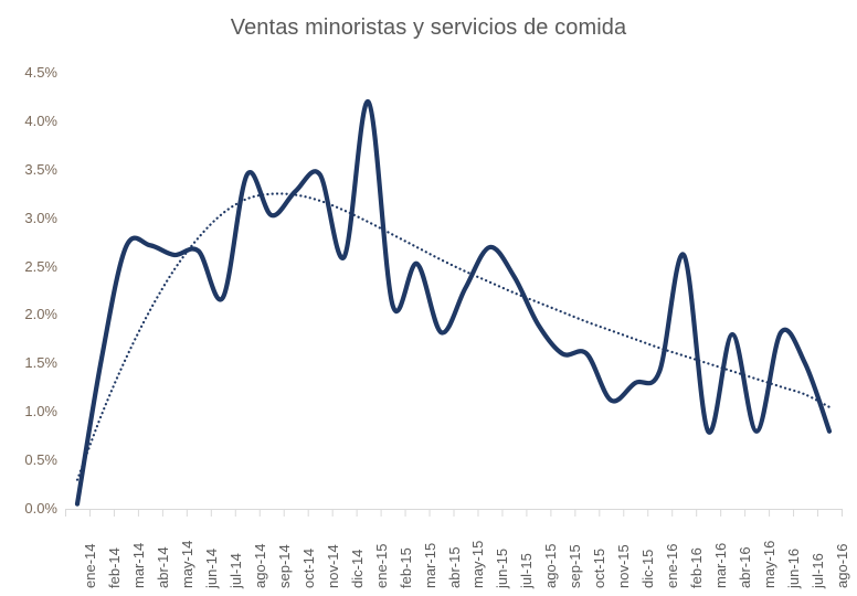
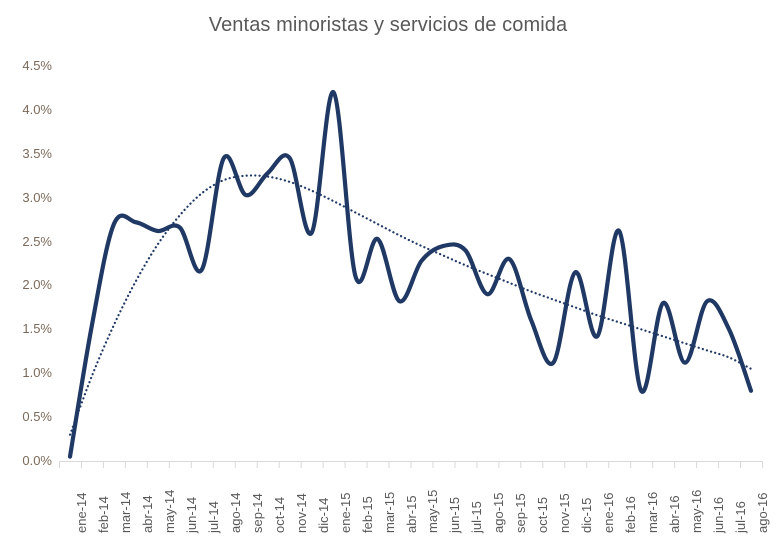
Ventas minoristas y servicios de comida/jun-15: 2.7% -> 2.5%
Ventas minoristas y servicios de comida/sep-15: 1.6% -> 2.3%
Ventas minoristas y servicios de comida/dic-15: 1.3% -> 2.1%
Ventas minoristas y servicios de comida/may-16: 0.8% -> 1.1%
